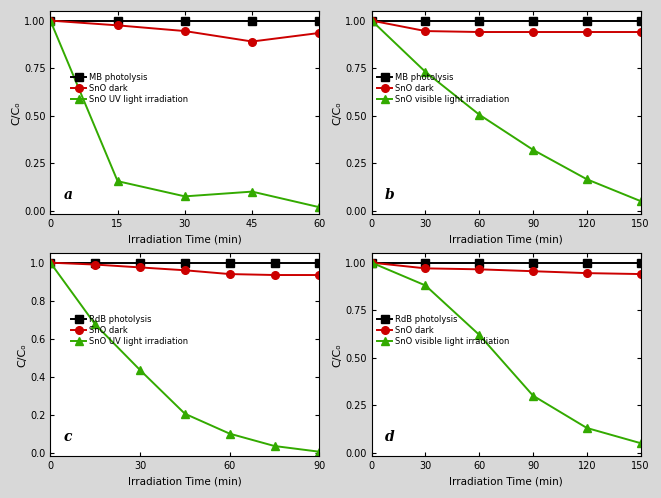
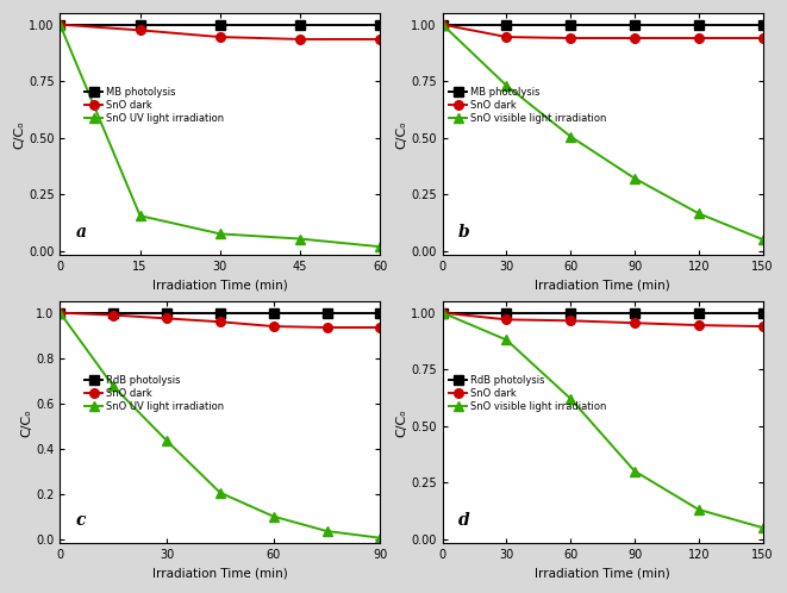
SnO dark/45: 0.89 -> 0.94
SnO UV light irradiation/45: 0.10 -> 0.05
